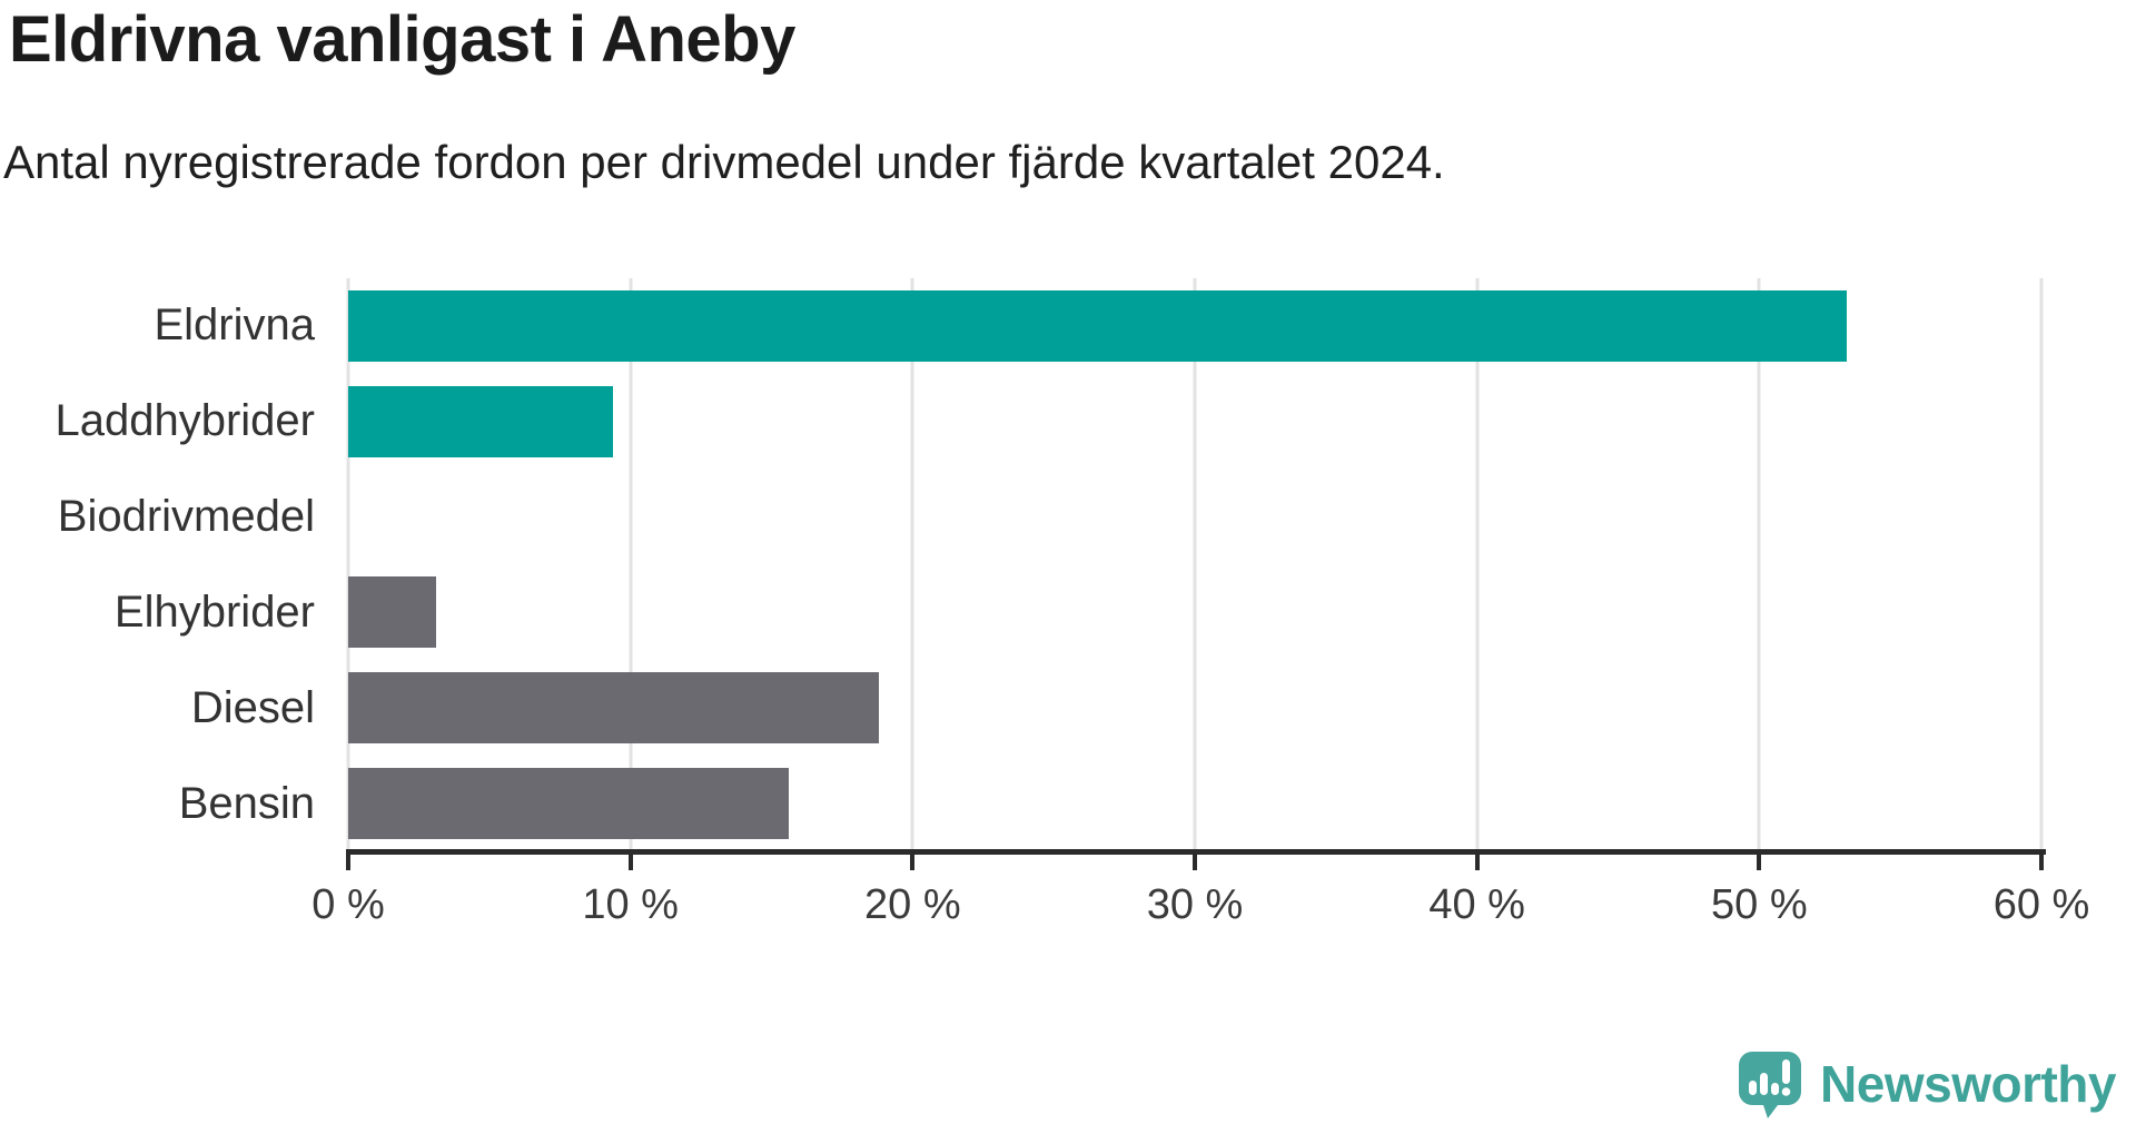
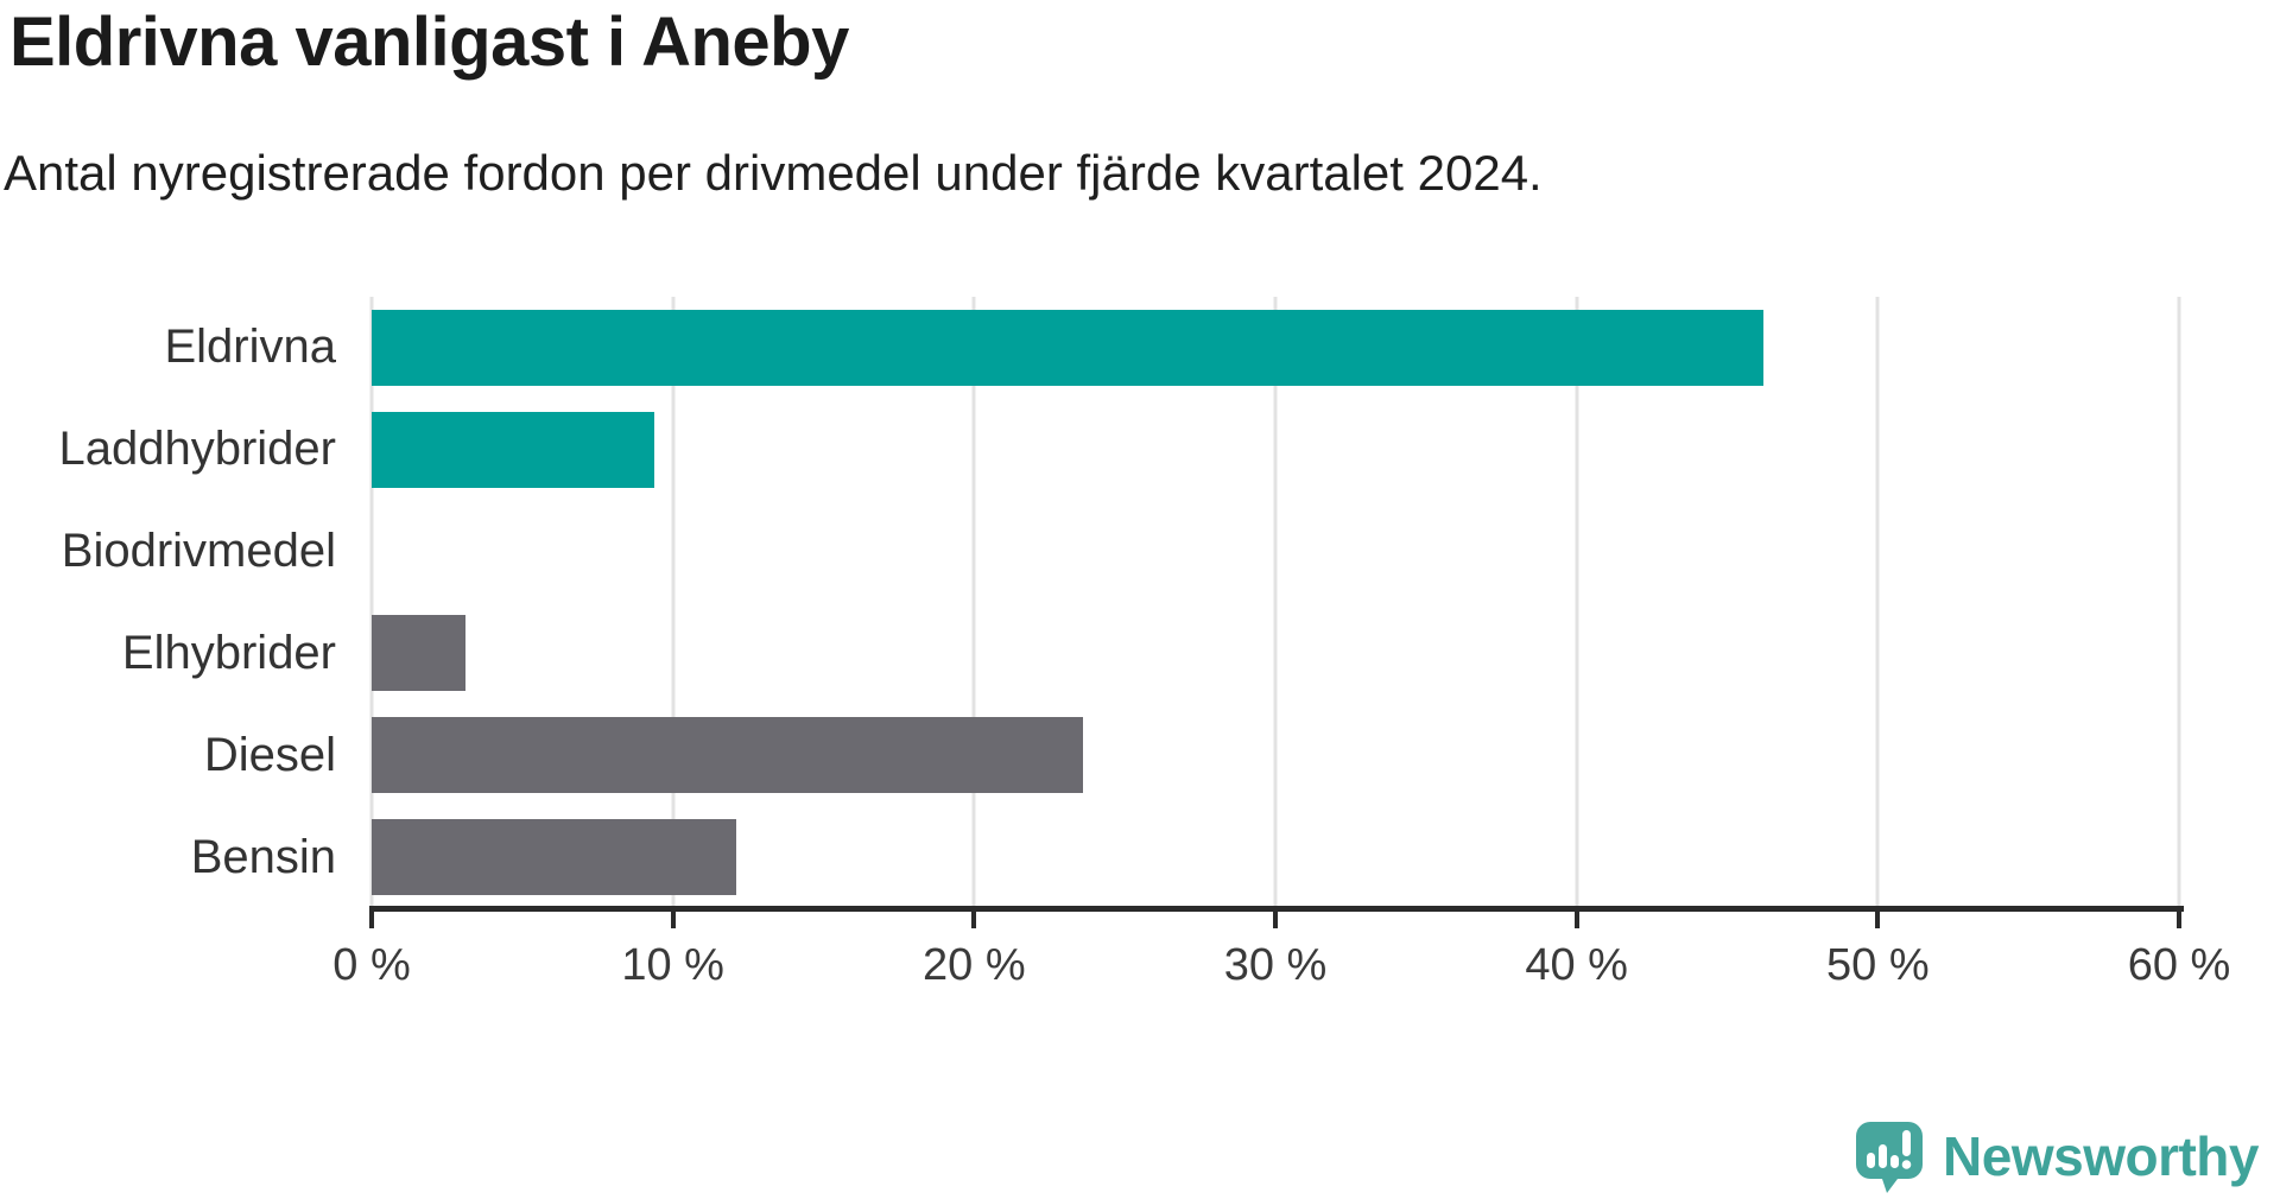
Eldrivna: 53.1% -> 46.2%
Diesel: 18.8% -> 23.6%
Bensin: 15.6% -> 12.1%
